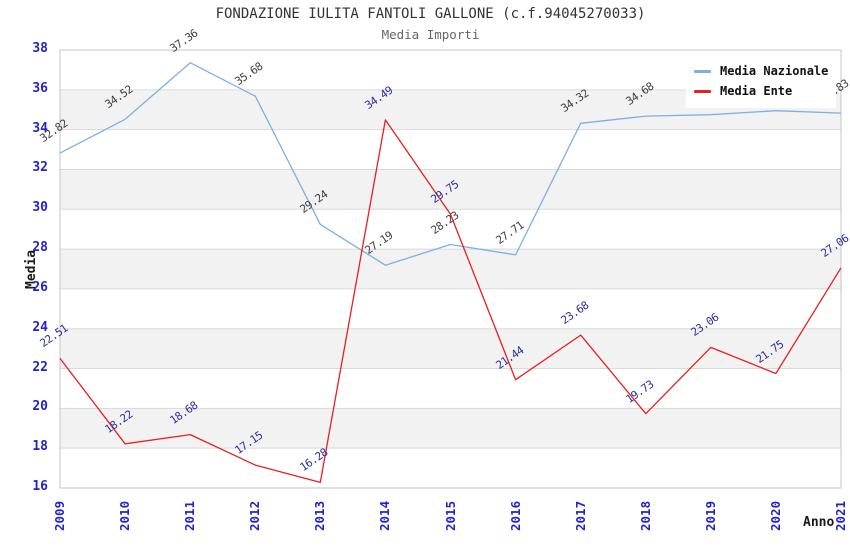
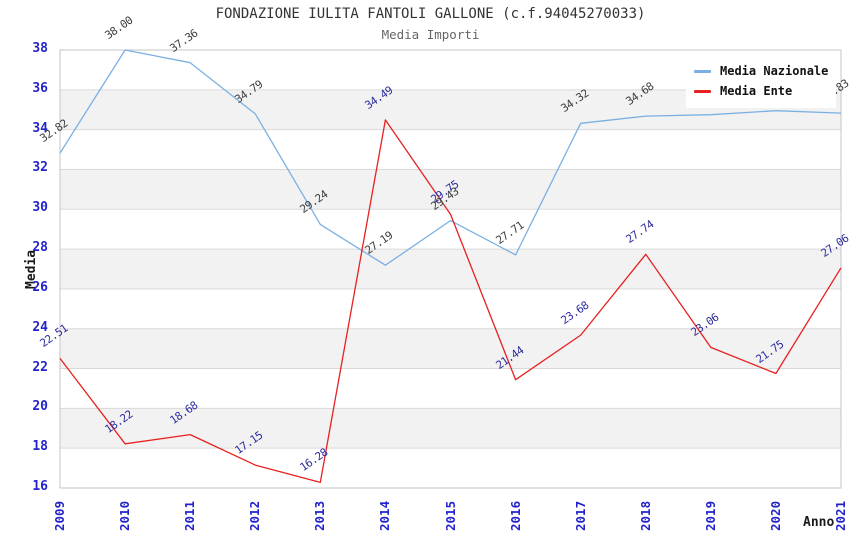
Media Nazionale/2010: 34.52 -> 38.00
Media Nazionale/2012: 35.68 -> 34.79
Media Nazionale/2015: 28.23 -> 29.43
Media Ente/2018: 19.73 -> 27.74
